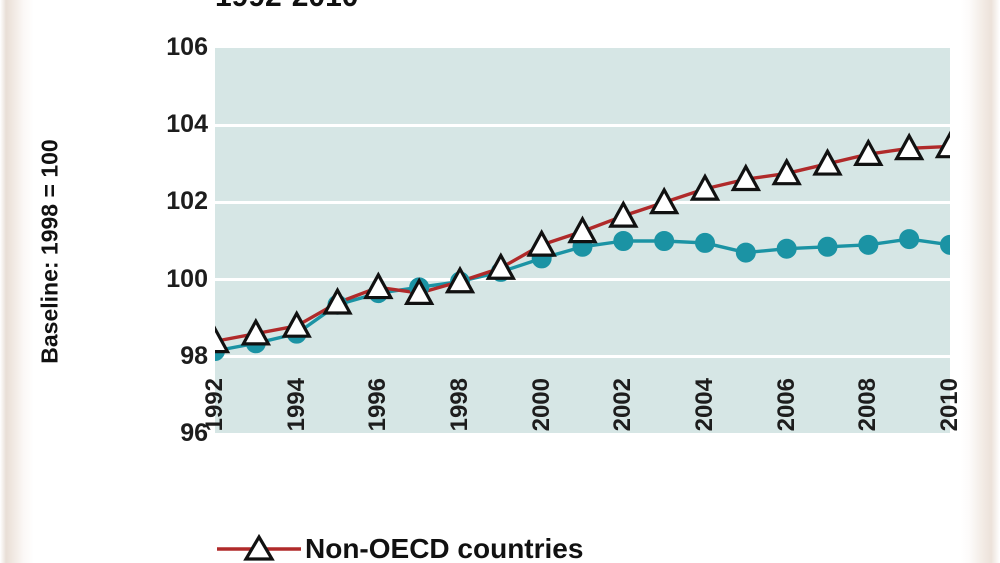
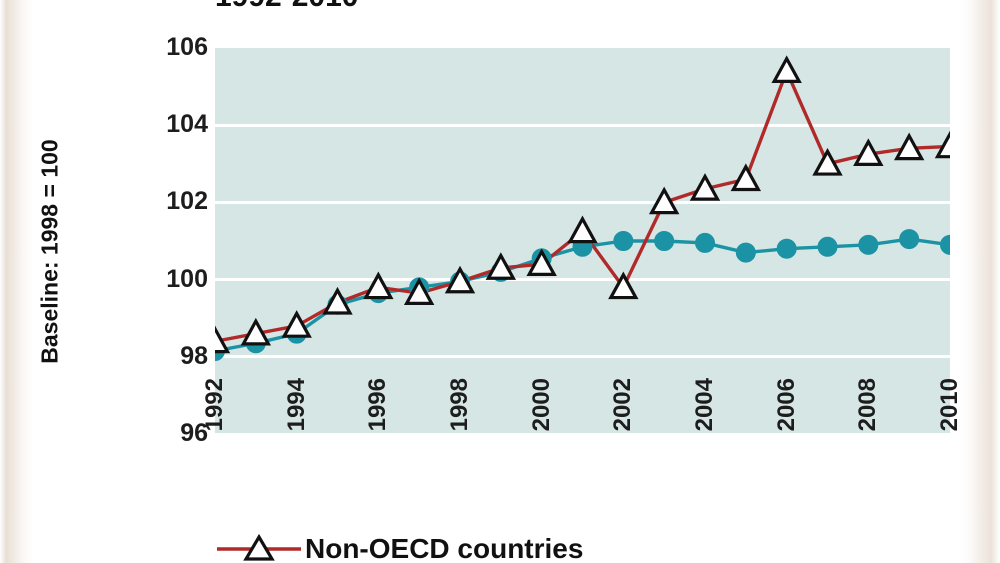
Non-OECD countries/2000: 100.9 -> 100.4
Non-OECD countries/2002: 101.7 -> 99.8
Non-OECD countries/2006: 102.8 -> 105.4
